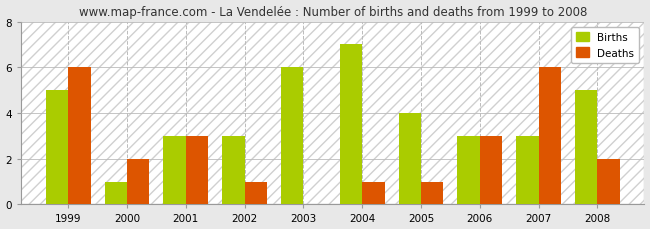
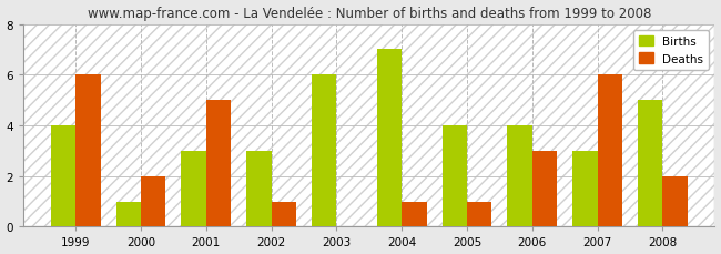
Births/1999: 5 -> 4
Deaths/2001: 3 -> 5
Births/2006: 3 -> 4
